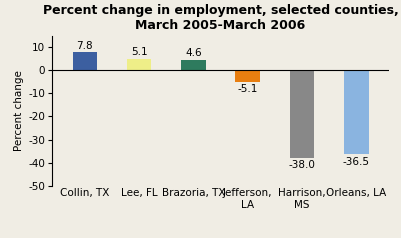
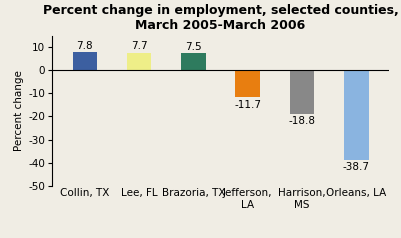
Lee, FL: 5.1 -> 7.7
Brazoria, TX: 4.6 -> 7.5
Jefferson, LA: -5.1 -> -11.7
Harrison, MS: -38.0 -> -18.8
Orleans, LA: -36.5 -> -38.7
